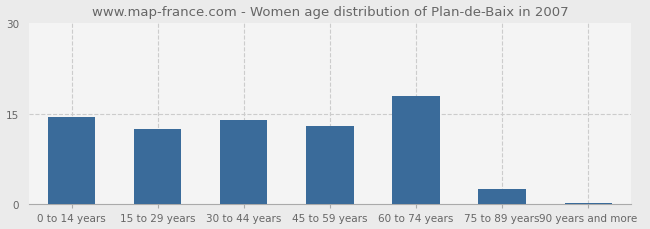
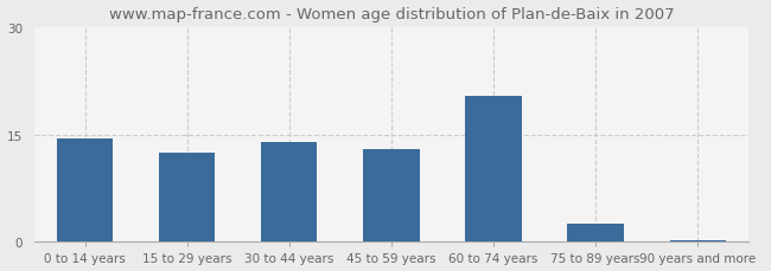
60 to 74 years: 18.0 -> 20.4
